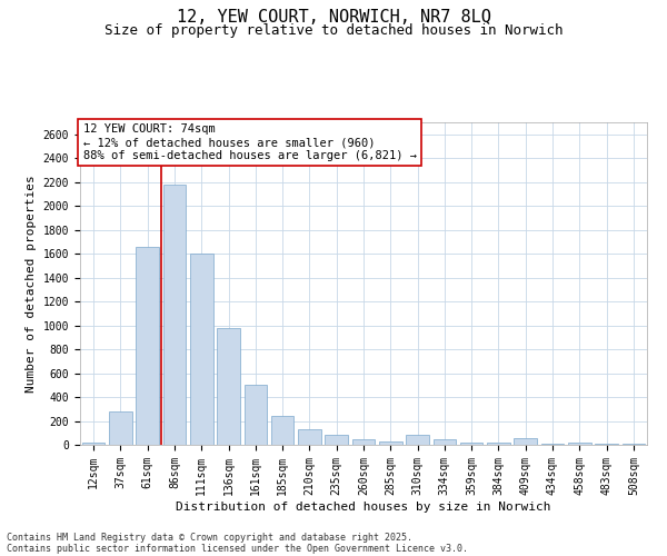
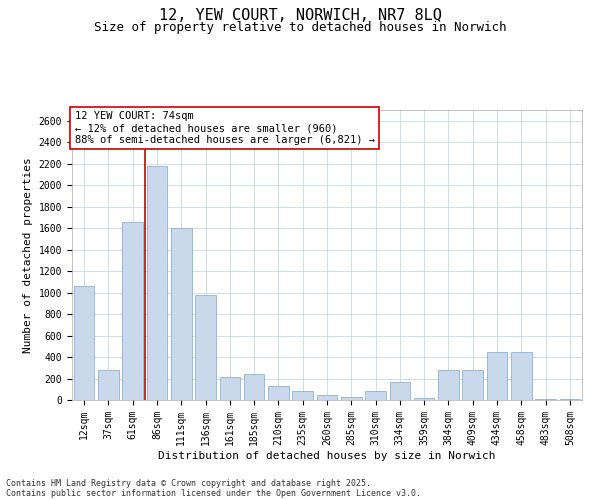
12sqm: 20 -> 1060
161sqm: 500 -> 210
334sqm: 50 -> 170
384sqm: 20 -> 280
409sqm: 60 -> 280
434sqm: 10 -> 450
458sqm: 20 -> 450
